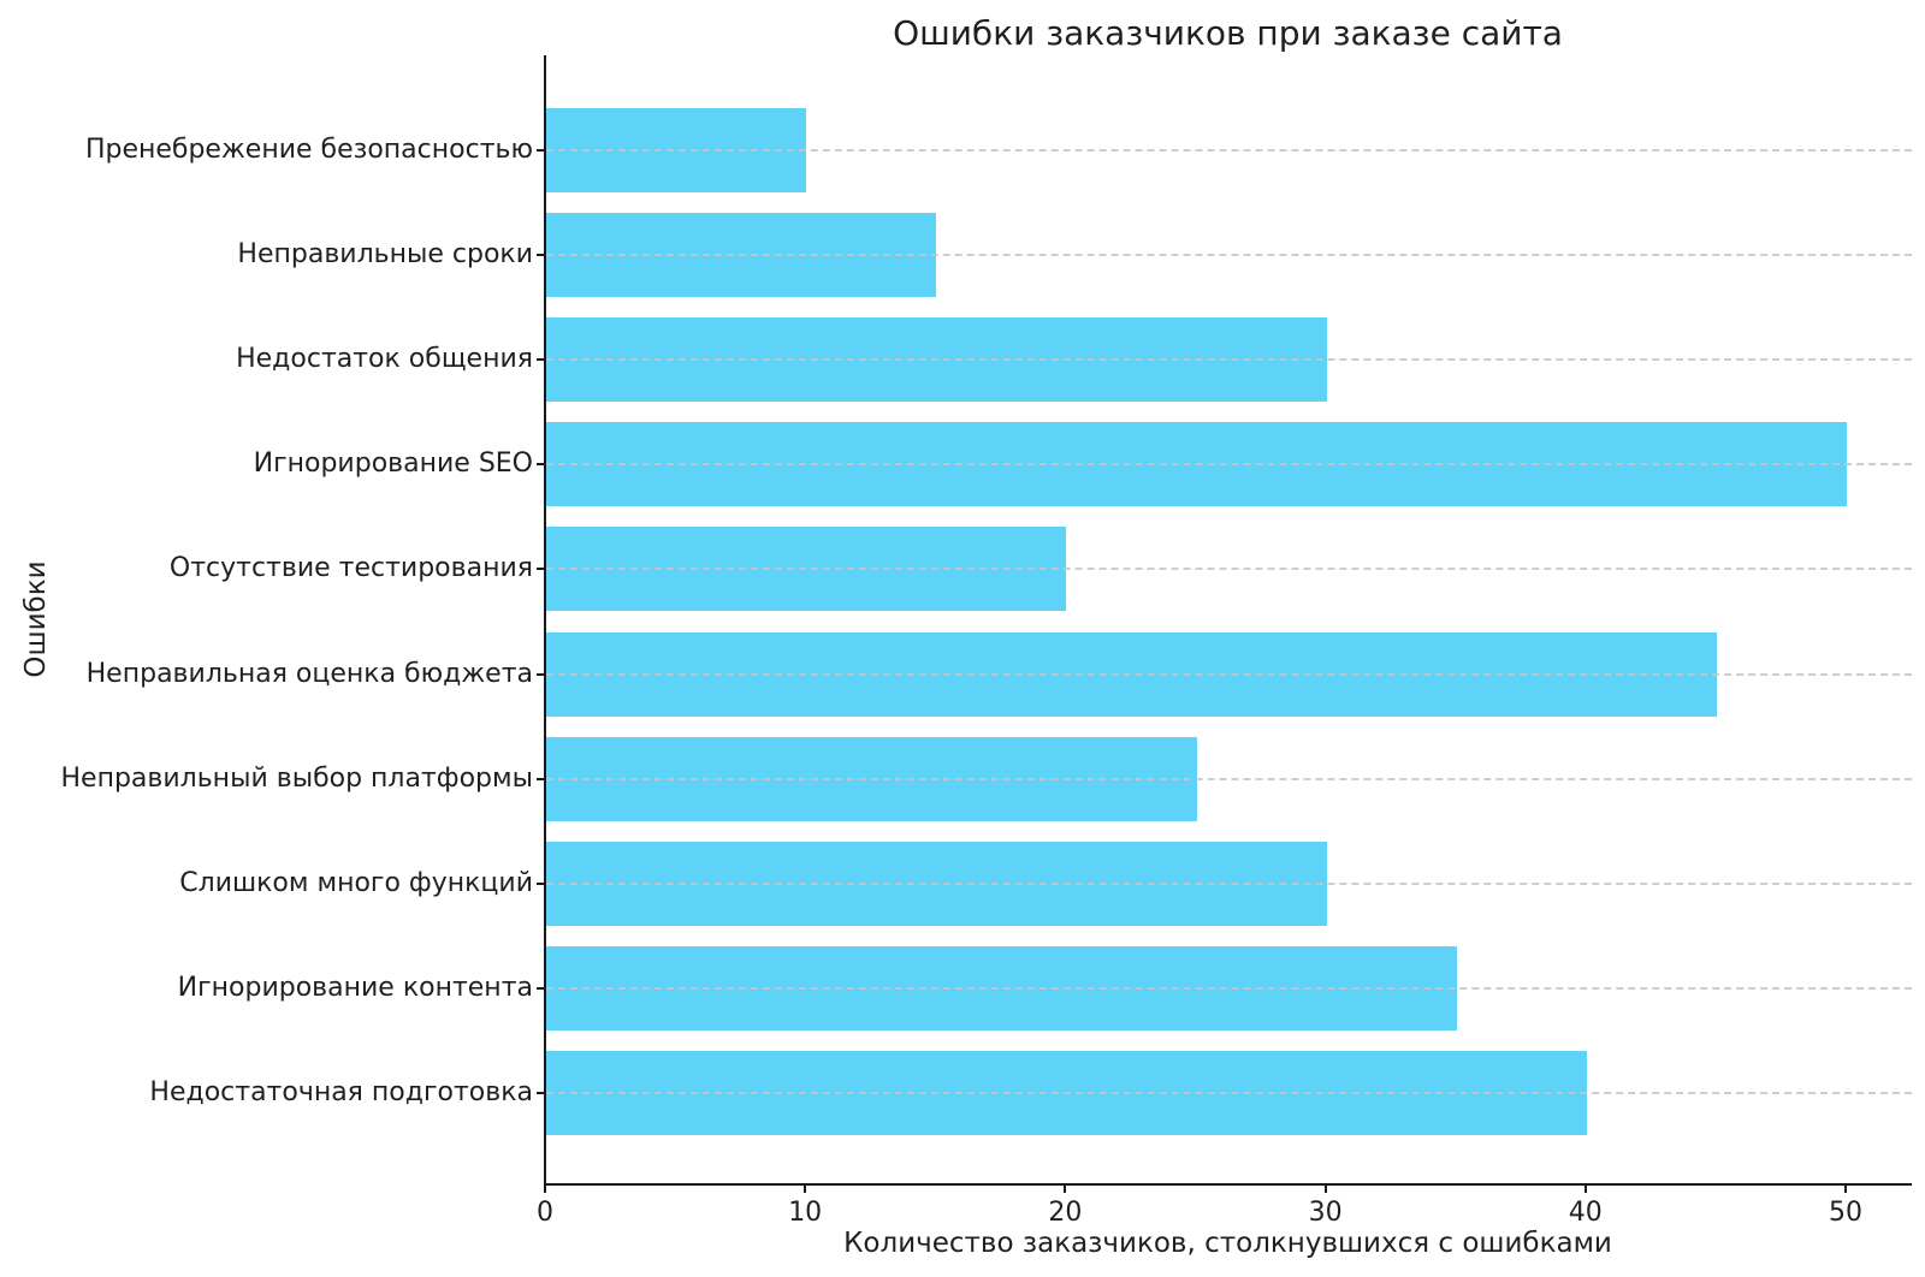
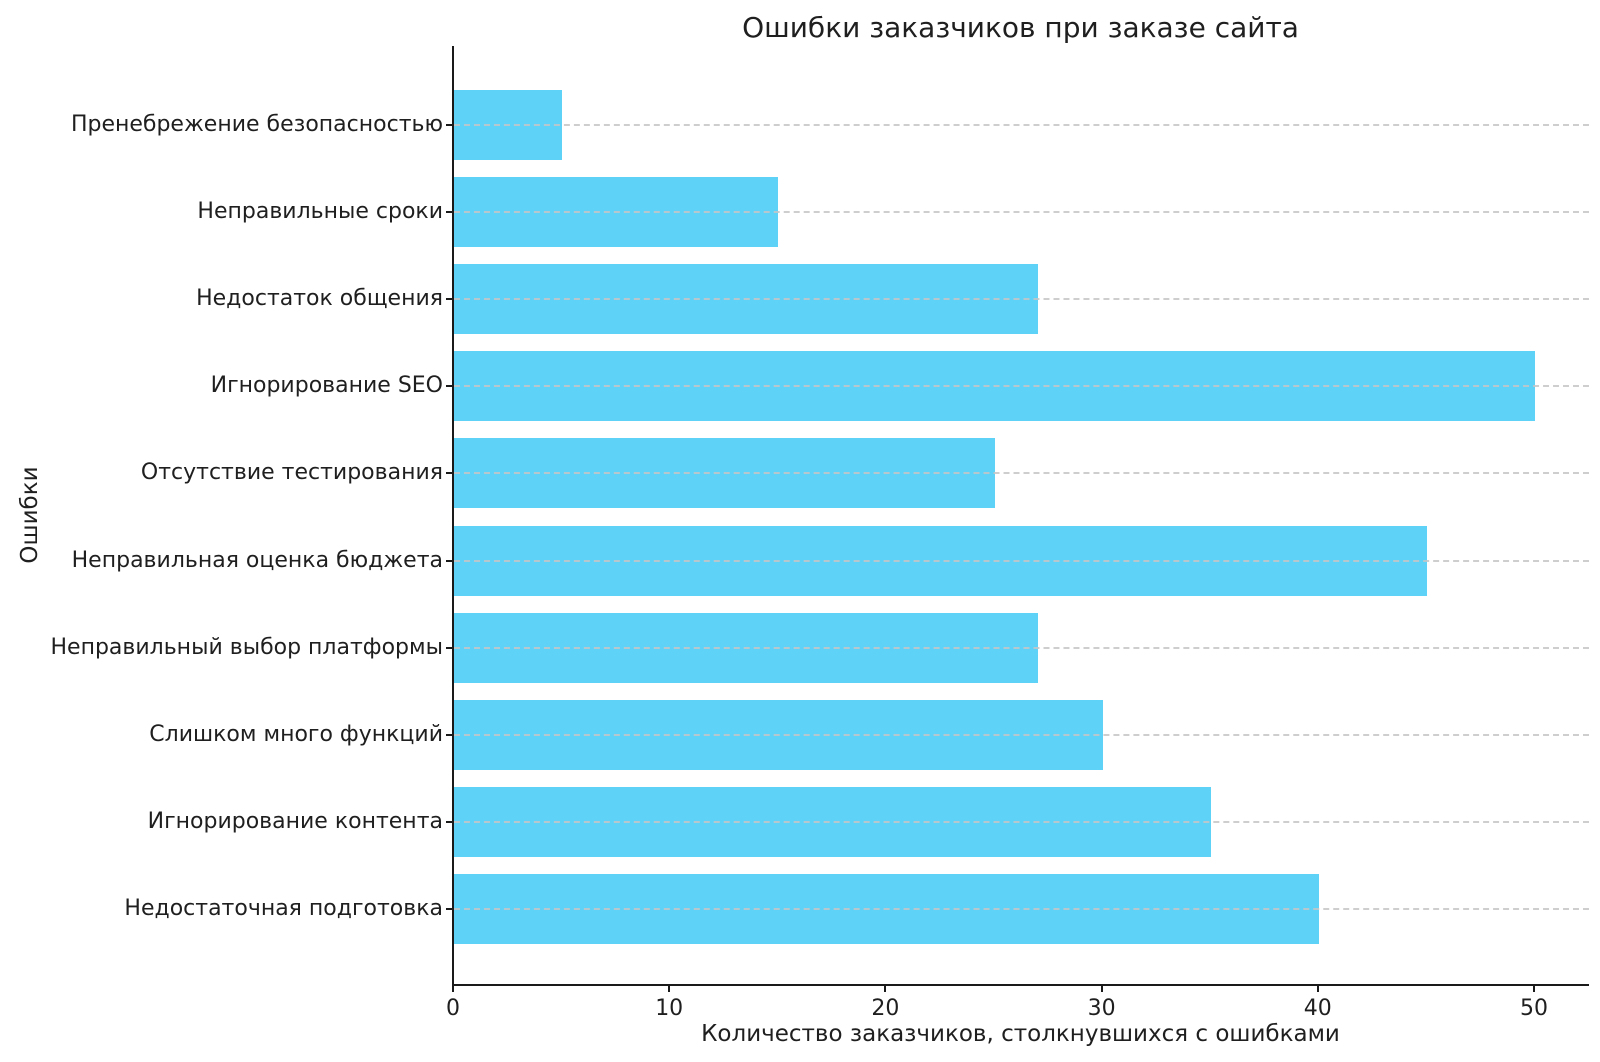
Пренебрежение безопасностью: 10 -> 5
Недостаток общения: 30 -> 27
Отсутствие тестирования: 20 -> 25
Неправильный выбор платформы: 25 -> 27
